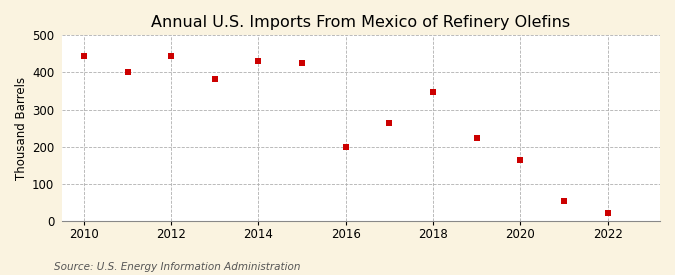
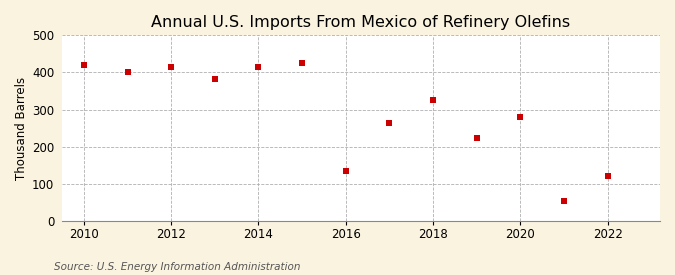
2010: 443 -> 420
2012: 443 -> 415
2014: 430 -> 415
2016: 200 -> 135
2018: 347 -> 325
2020: 163 -> 280
2022: 22 -> 120
